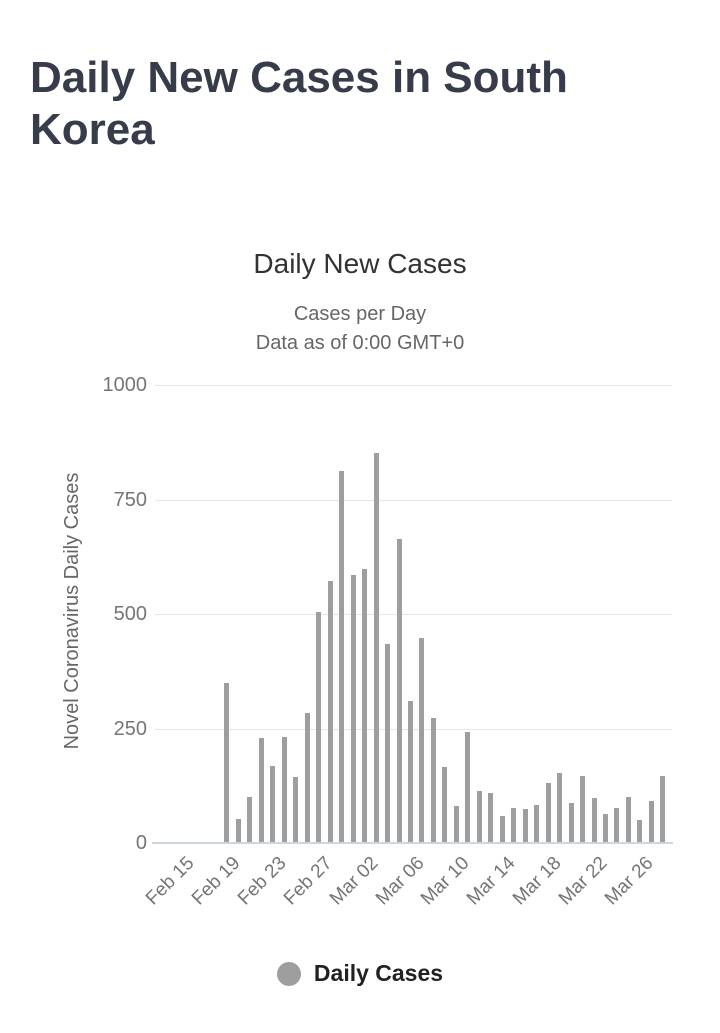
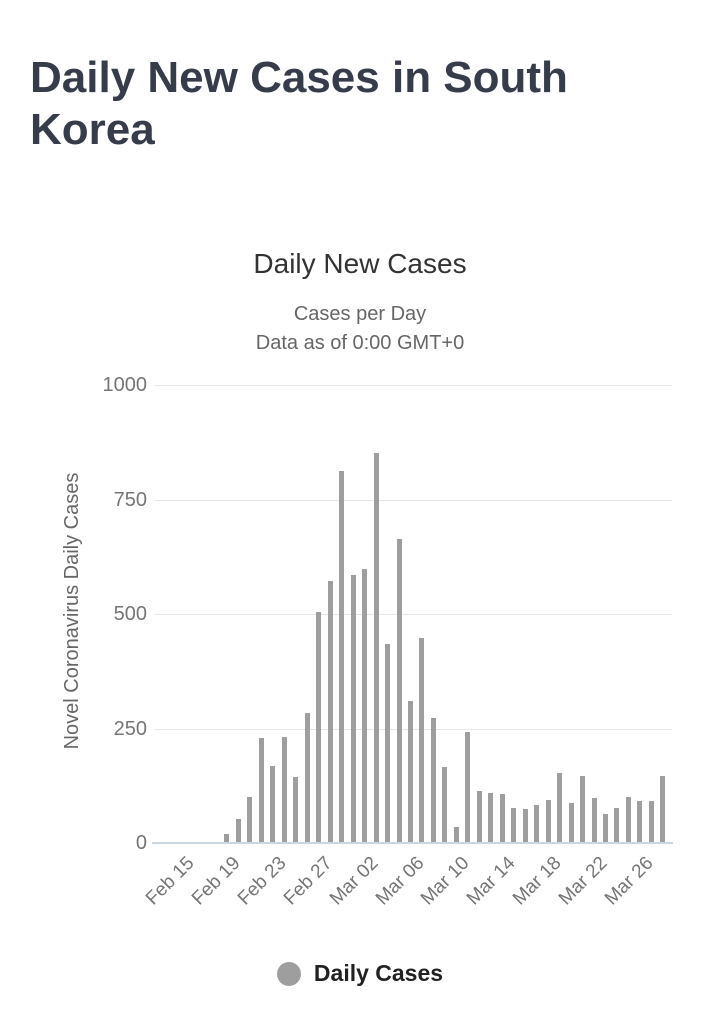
Feb 19: 350 -> 20
Mar 10: 80 -> 40
Mar 14: 60 -> 110
Mar 18: 130 -> 90
Mar 26: 50 -> 90
